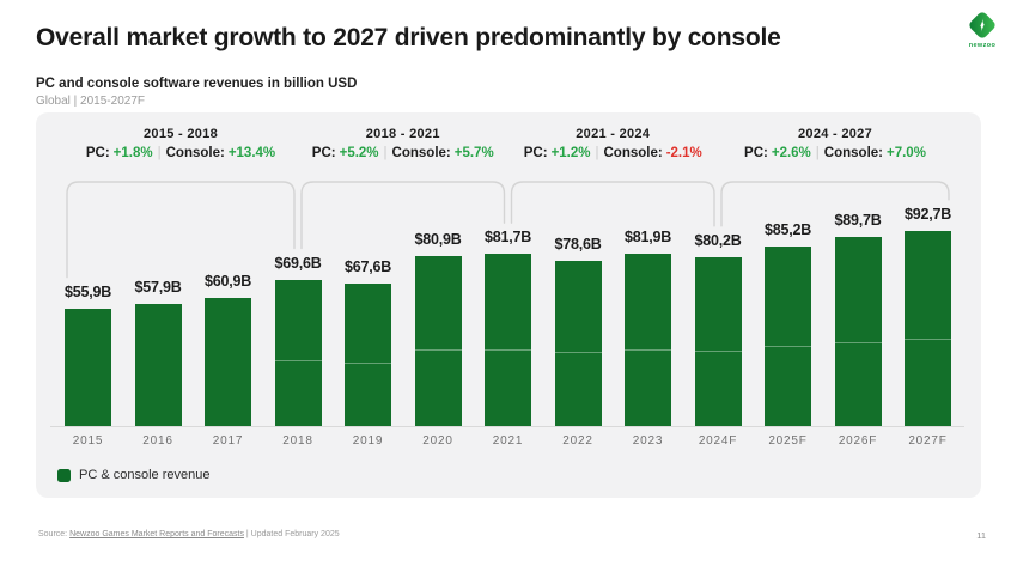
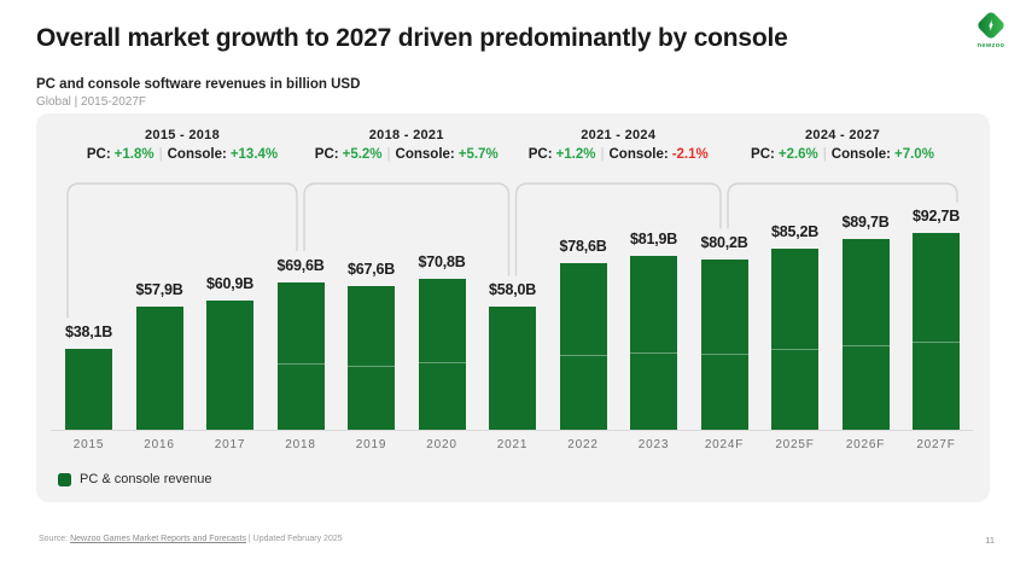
2015: $55,9B -> $38,1B
2020: $80,9B -> $70,8B
2021: $81,7B -> $58,0B
